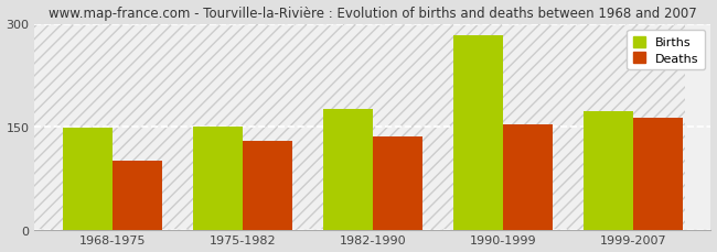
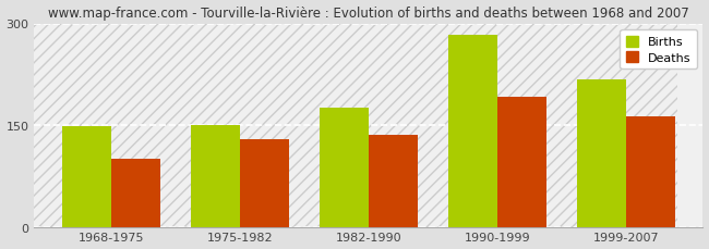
Deaths/1990-1999: 153 -> 192
Births/1999-2007: 172 -> 218
